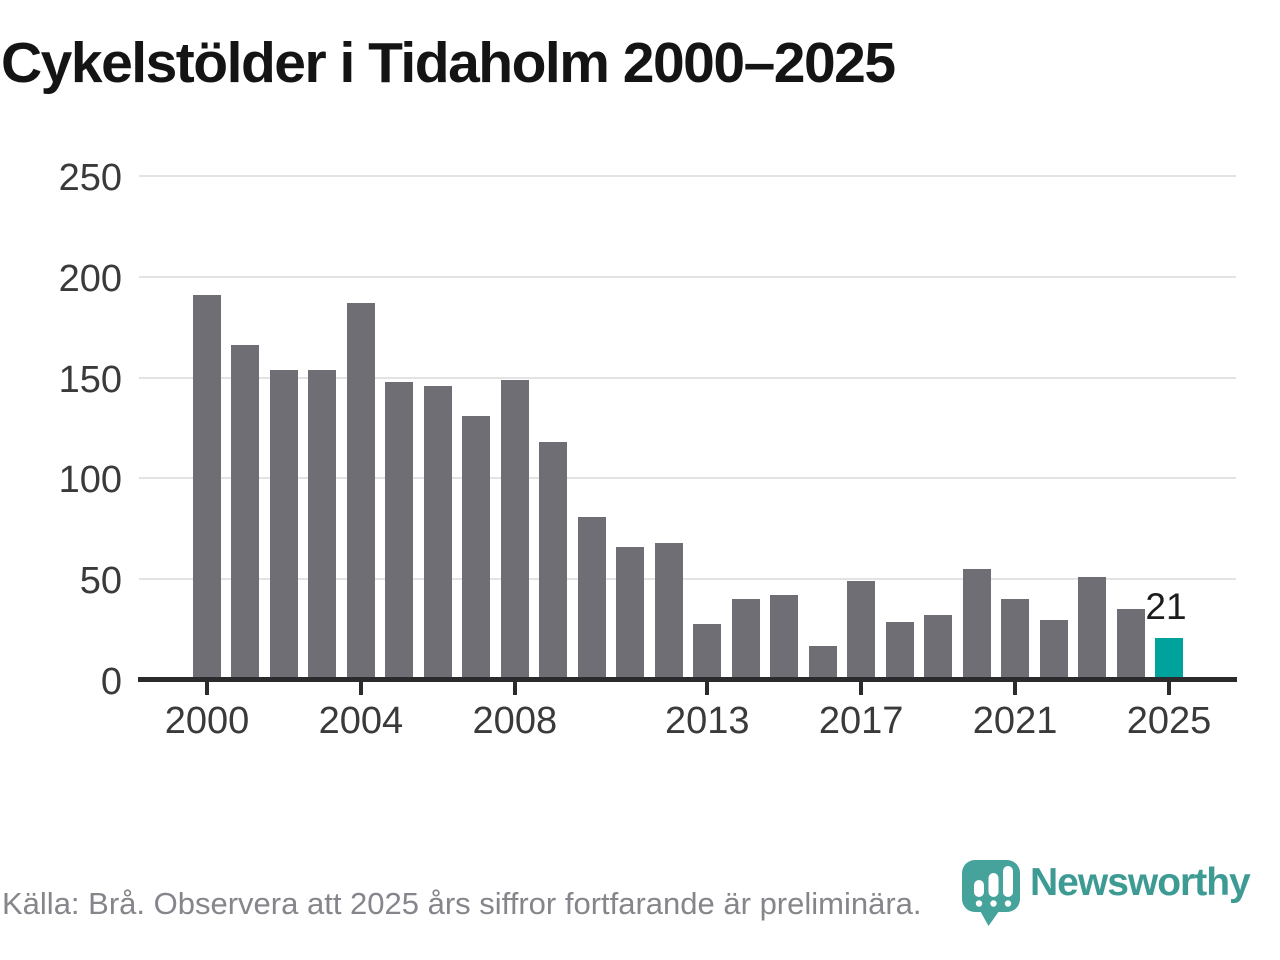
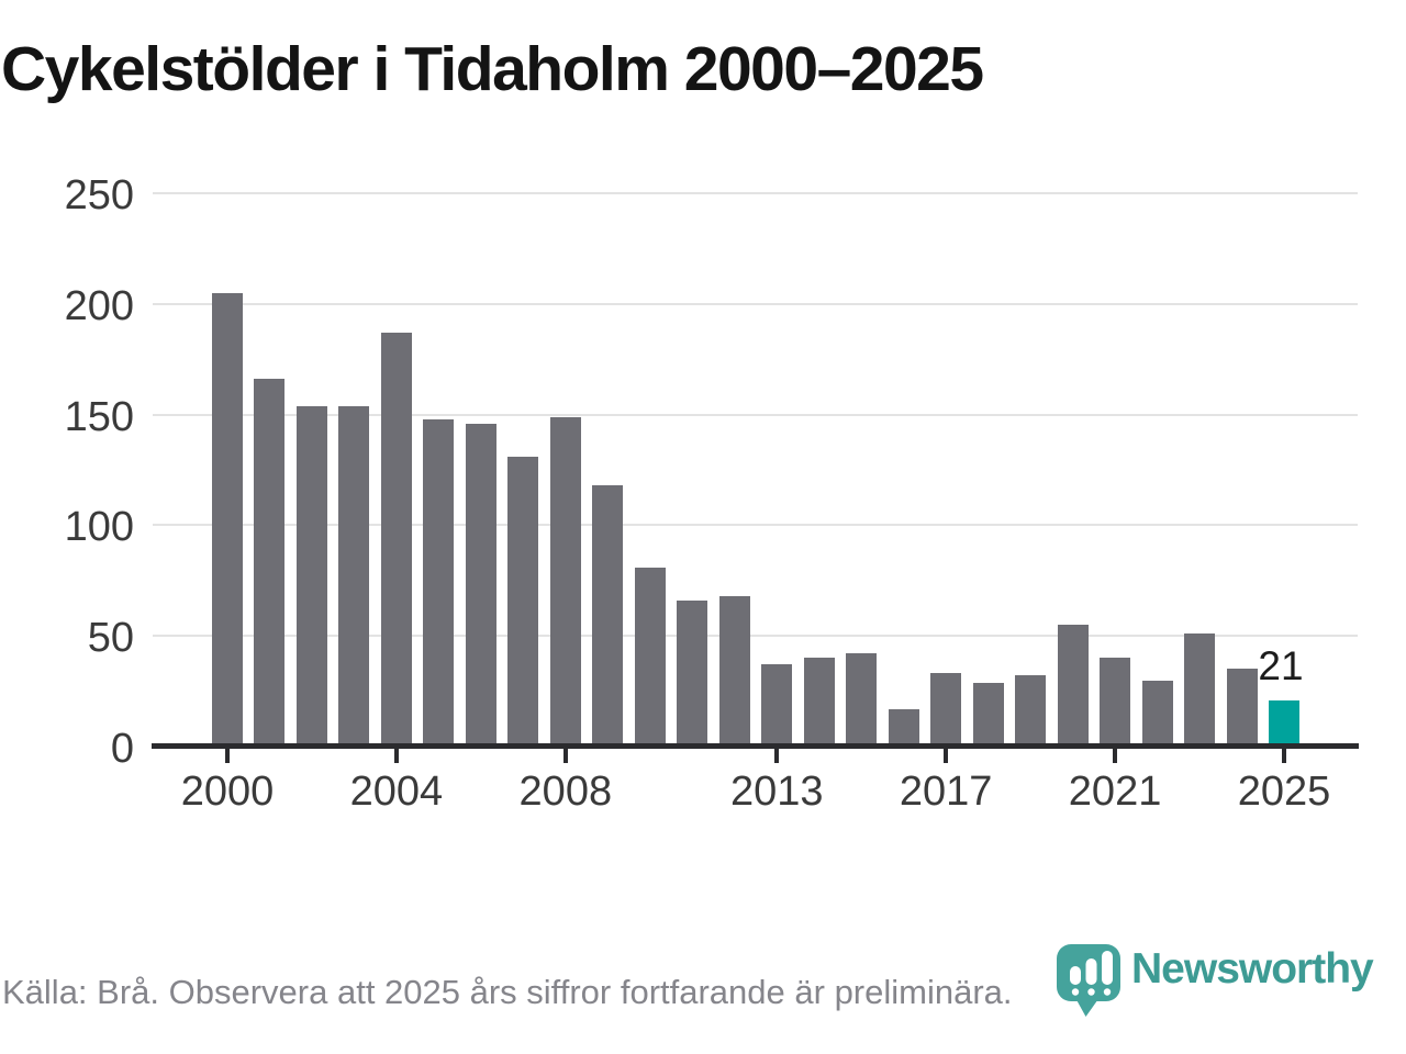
2000: 191 -> 205
2013: 28 -> 37
2017: 49 -> 33
